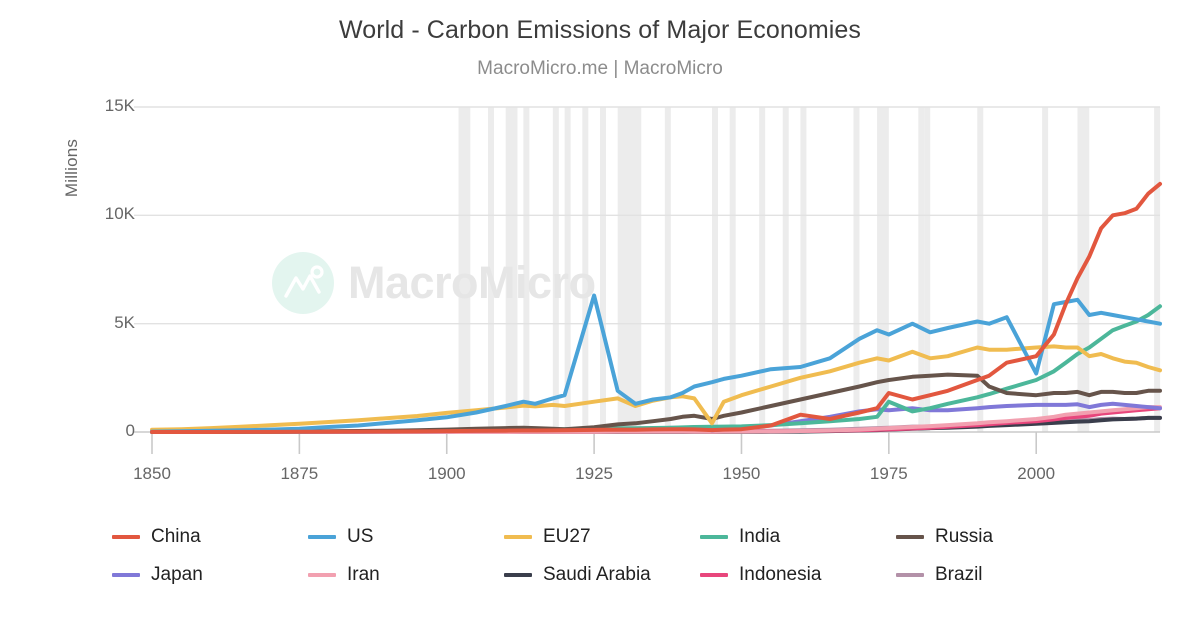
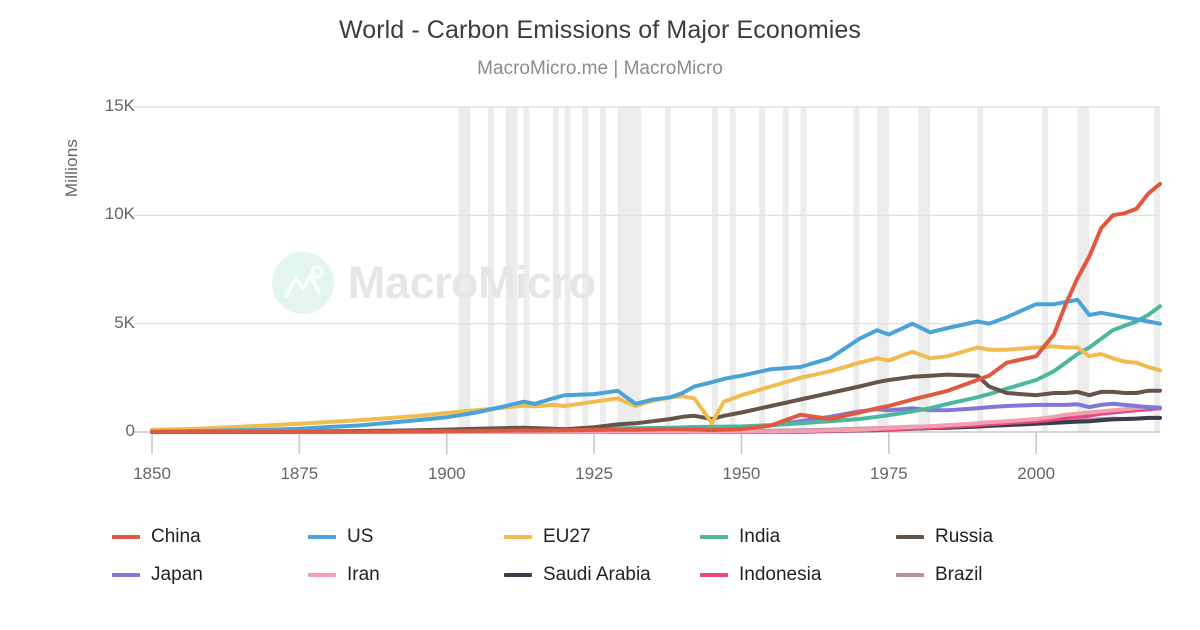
US/1925: 6.3K -> 1.8K
China/1975: 1.8K -> 1.2K
India/1975: 1.4K -> 0.8K
US/2000: 2.7K -> 5.9K
